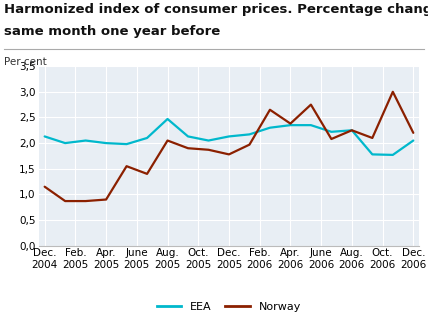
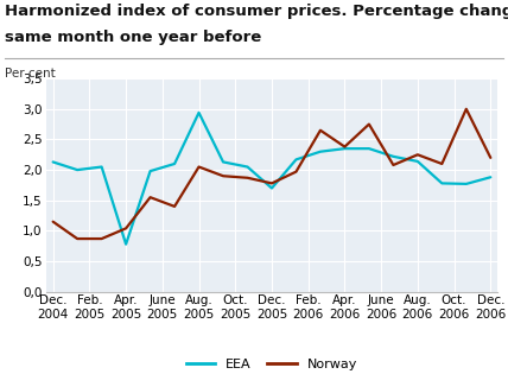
EEA/Apr. 2005: 2,00 -> 0,78
Norway/Apr. 2005: 0,90 -> 1,04
EEA/Aug. 2005: 2,47 -> 2,94
EEA/Dec. 2005: 2,13 -> 1,70
EEA/Aug. 2006: 2,25 -> 2,14
EEA/Dec. 2006: 2,05 -> 1,88
